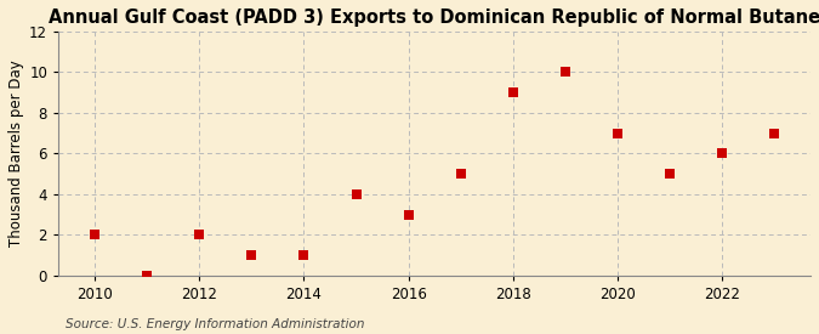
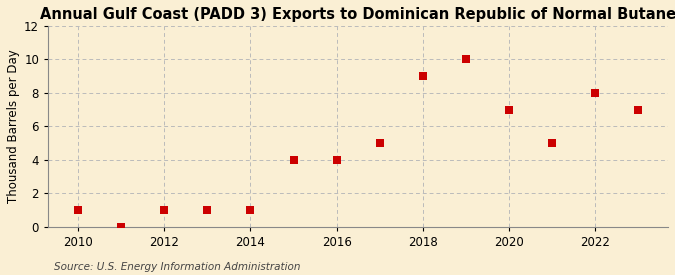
2010: 2 -> 1
2012: 2 -> 1
2016: 3 -> 4
2022: 6 -> 8
